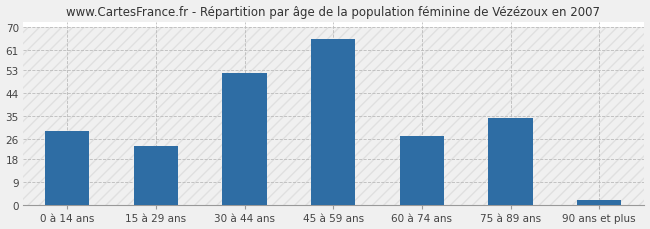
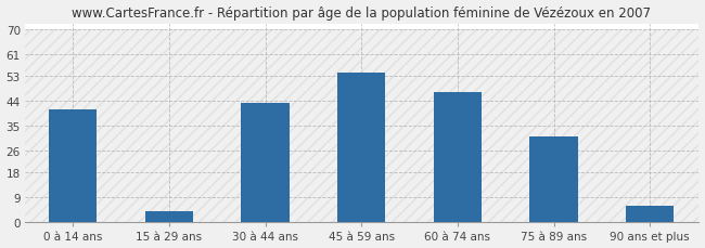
0 à 14 ans: 29 -> 41
15 à 29 ans: 23 -> 4
30 à 44 ans: 52 -> 43
45 à 59 ans: 65 -> 54
60 à 74 ans: 27 -> 47
75 à 89 ans: 34 -> 31
90 ans et plus: 2 -> 6
